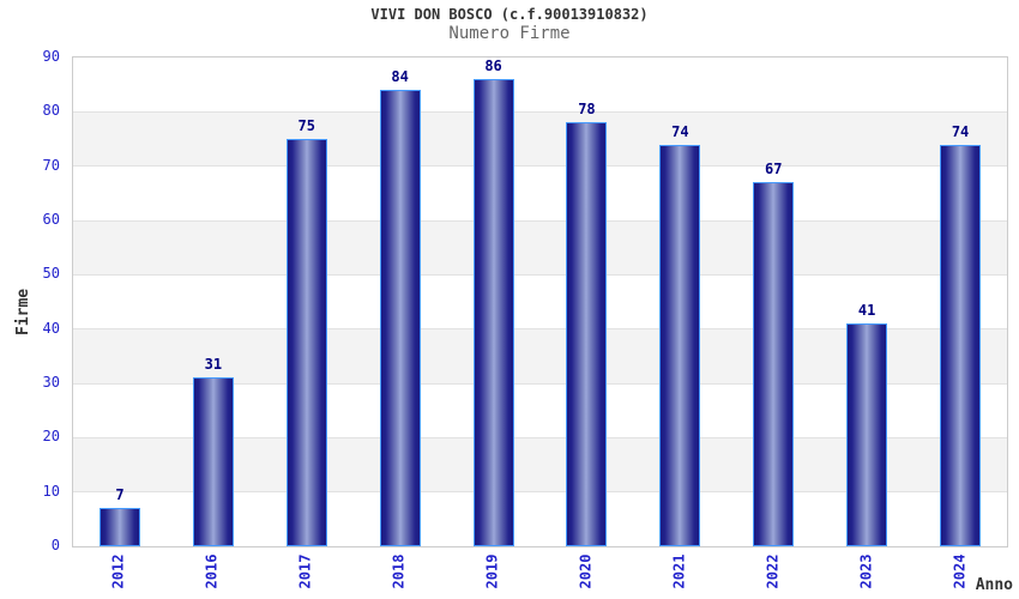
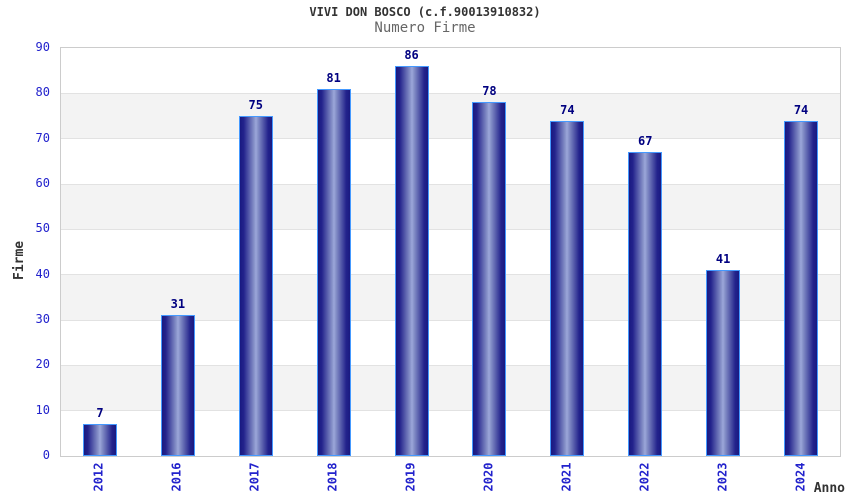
2018: 84 -> 81
